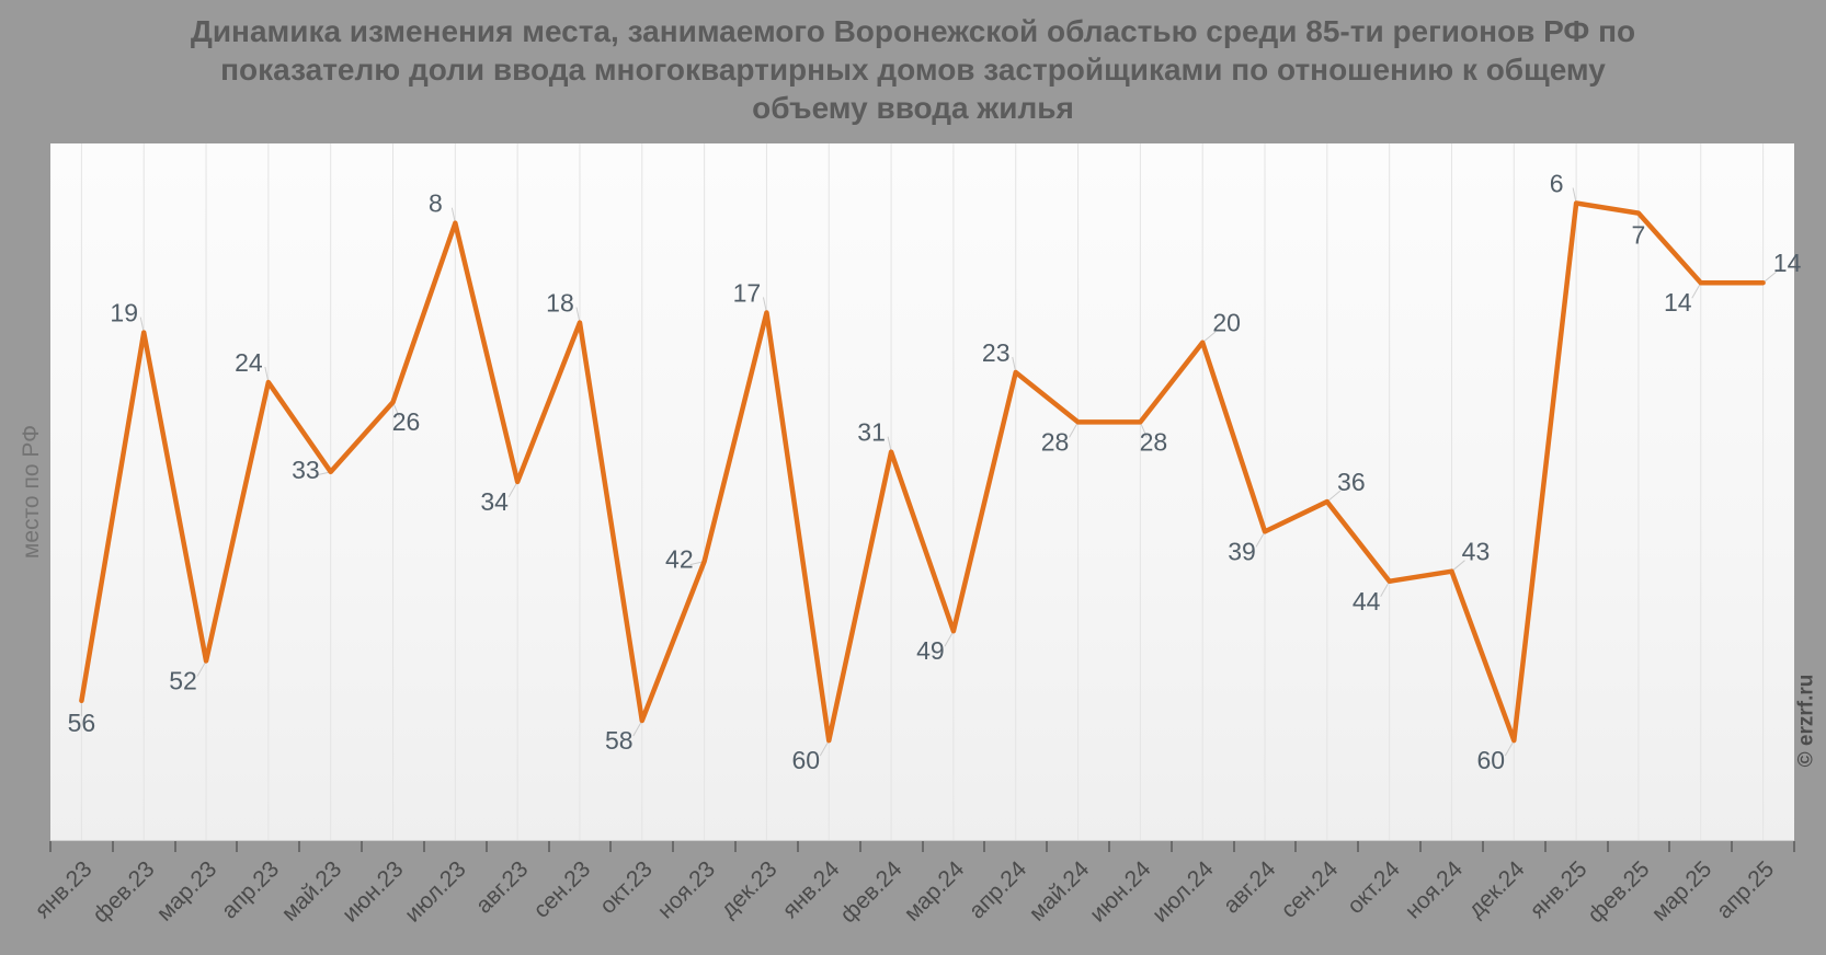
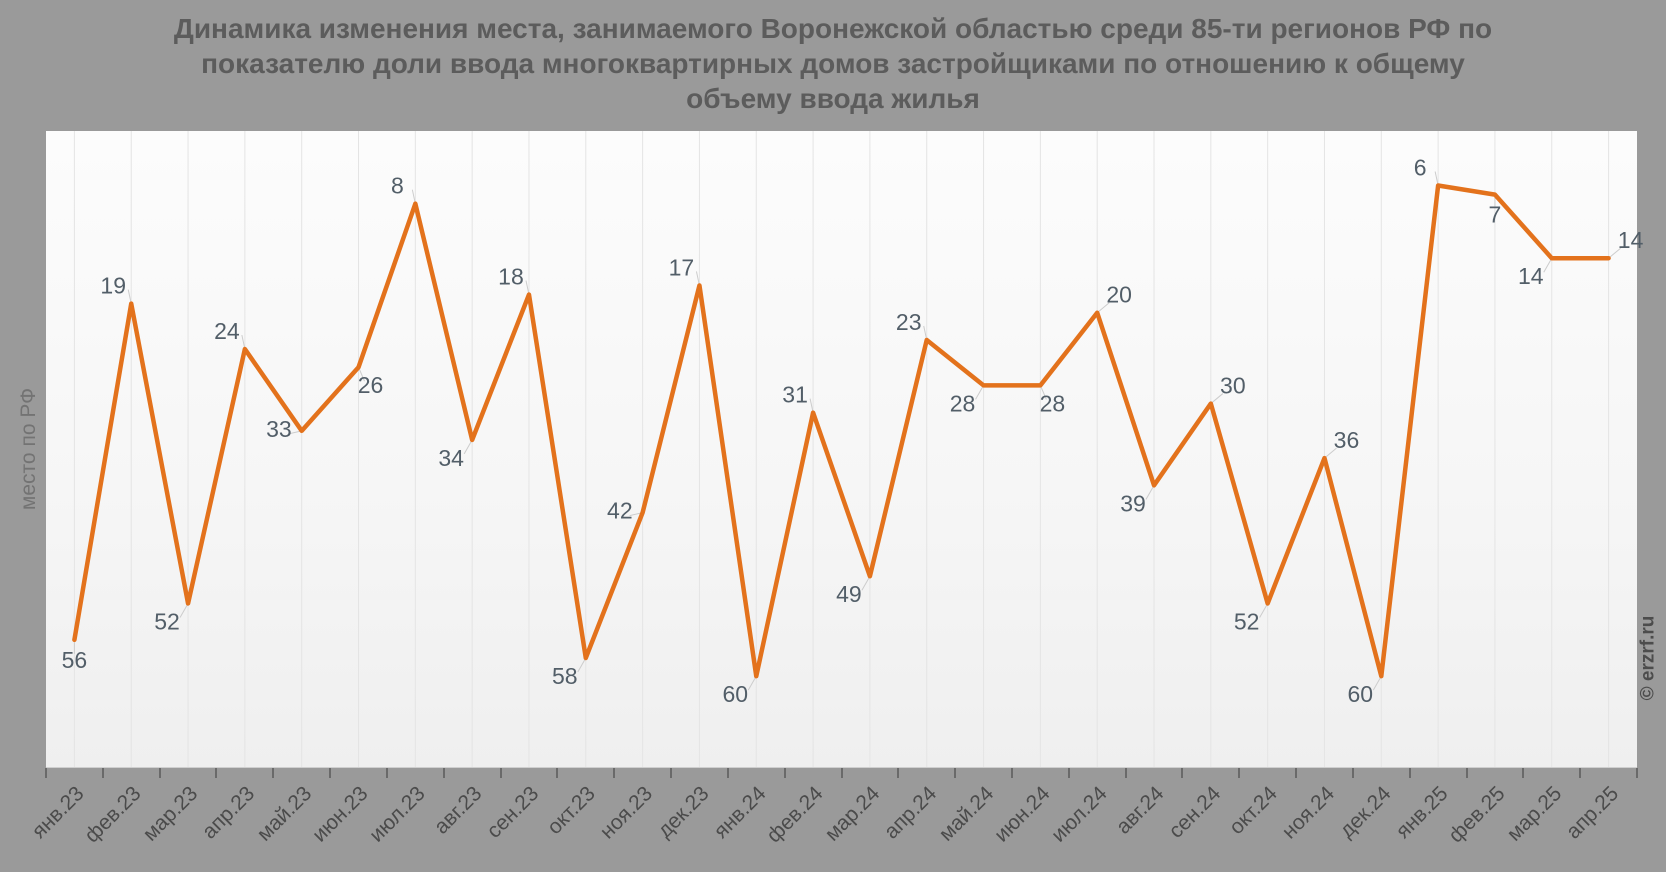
сен.24: 36 -> 30
окт.24: 44 -> 52
ноя.24: 43 -> 36
